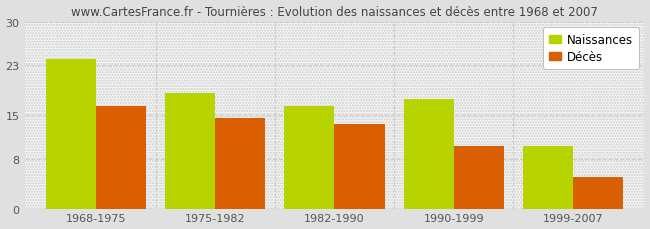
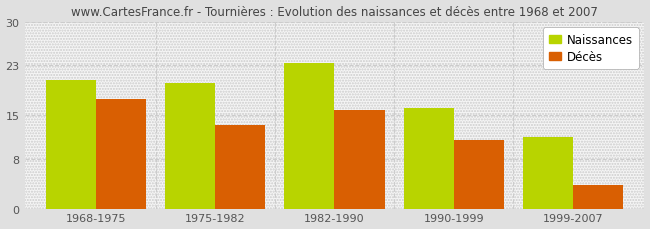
Naissances/1968-1975: 24.0 -> 20.6
Décès/1968-1975: 16.5 -> 17.6
Naissances/1975-1982: 18.5 -> 20.2
Décès/1975-1982: 14.5 -> 13.4
Naissances/1982-1990: 16.5 -> 23.4
Décès/1982-1990: 13.5 -> 15.8
Naissances/1990-1999: 17.5 -> 16.2
Décès/1990-1999: 10.0 -> 11.0
Naissances/1999-2007: 10.0 -> 11.4
Décès/1999-2007: 5.0 -> 3.8
